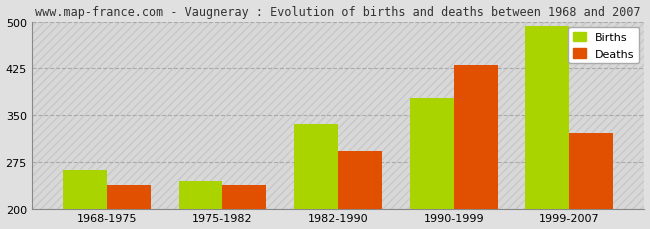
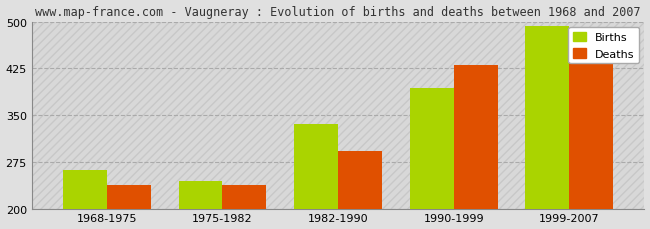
Births/1990-1999: 378 -> 393
Deaths/1999-2007: 322 -> 435
